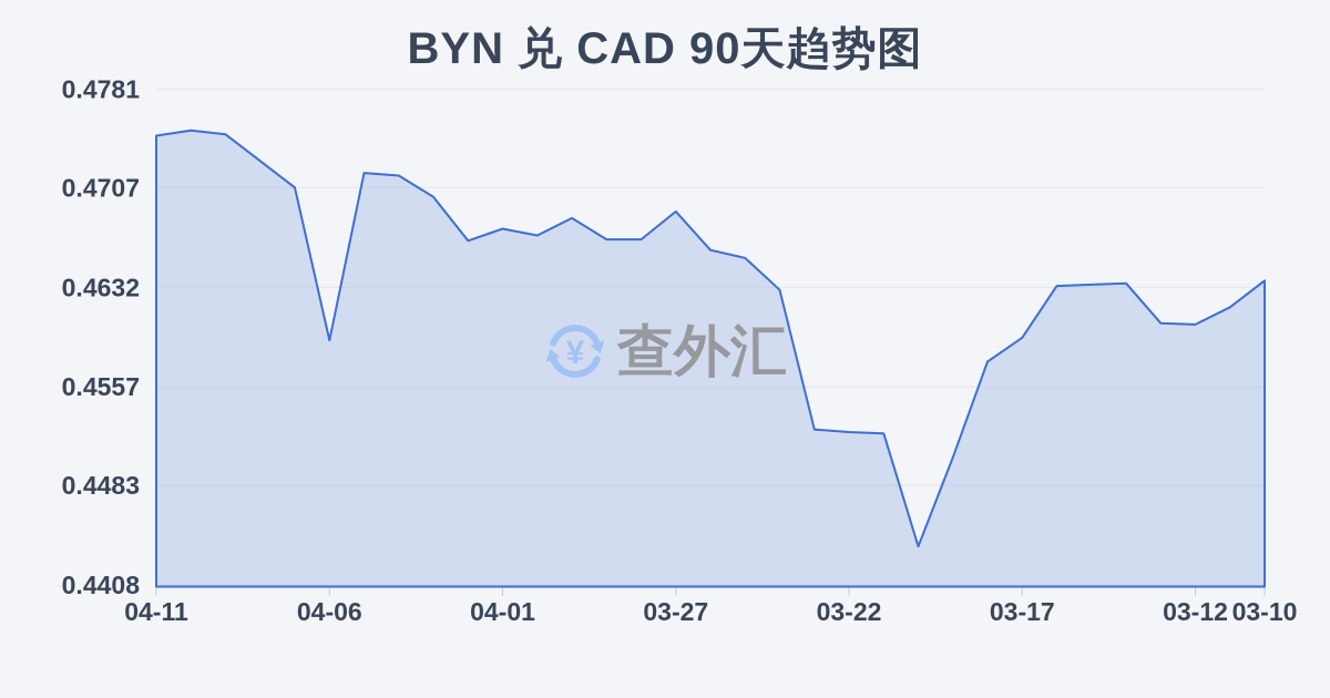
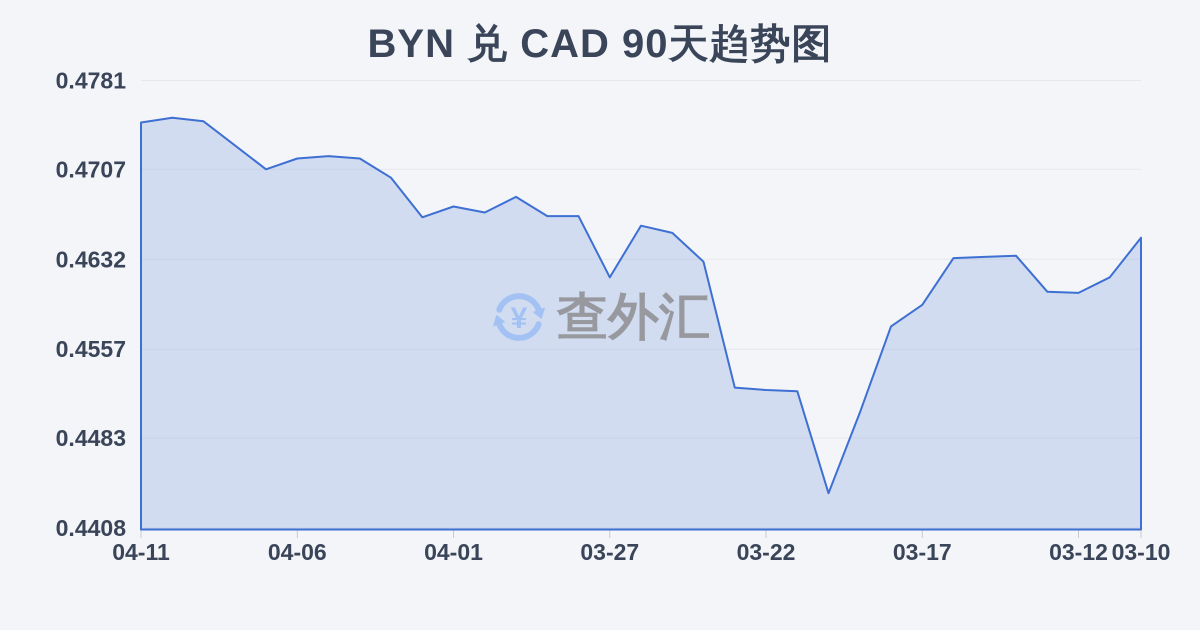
04-06: 0.4592 -> 0.4716
03-27: 0.4689 -> 0.4617
03-10: 0.4637 -> 0.4650
